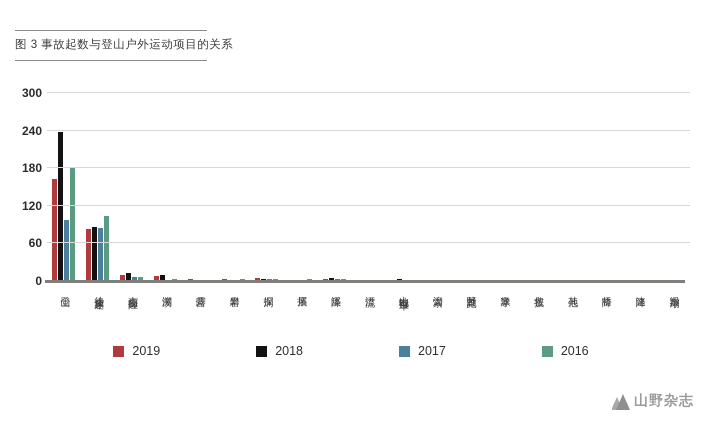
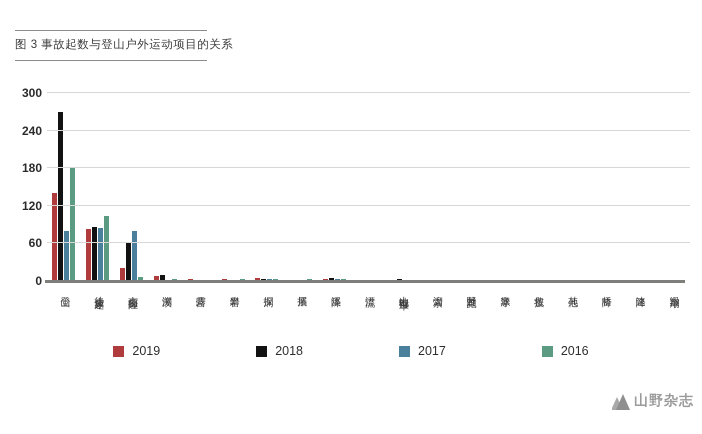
2019/登山: 160 -> 140
2018/登山: 240 -> 270
2017/登山: 100 -> 80
2019/高山探险: 10 -> 20
2018/高山探险: 10 -> 60
2017/高山探险: 10 -> 80
